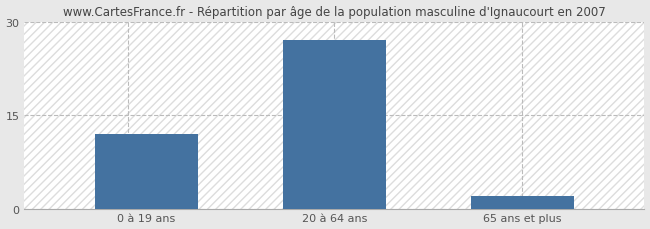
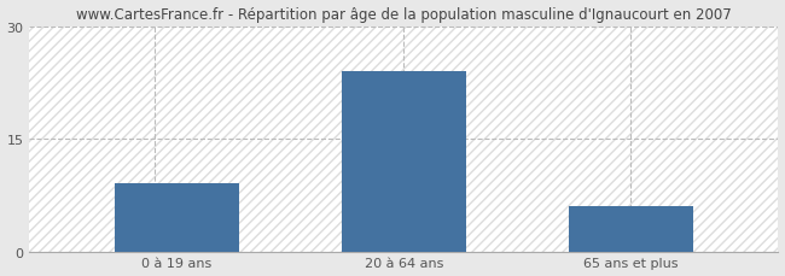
0 à 19 ans: 12 -> 9
20 à 64 ans: 27 -> 24
65 ans et plus: 2 -> 6
